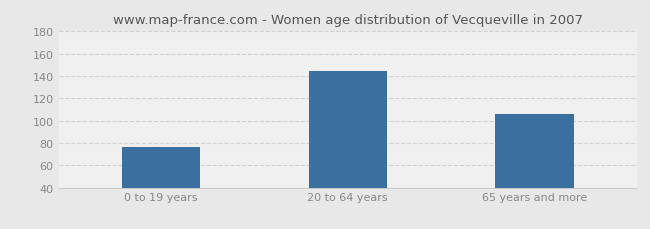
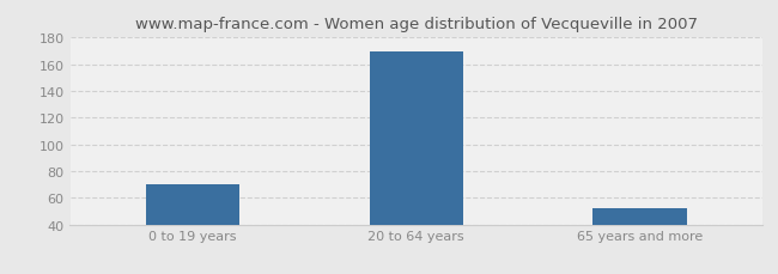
0 to 19 years: 76 -> 70
20 to 64 years: 144 -> 169
65 years and more: 106 -> 52
